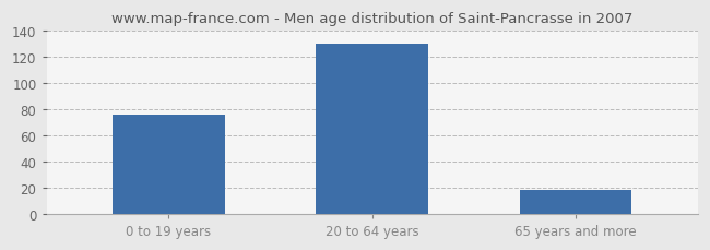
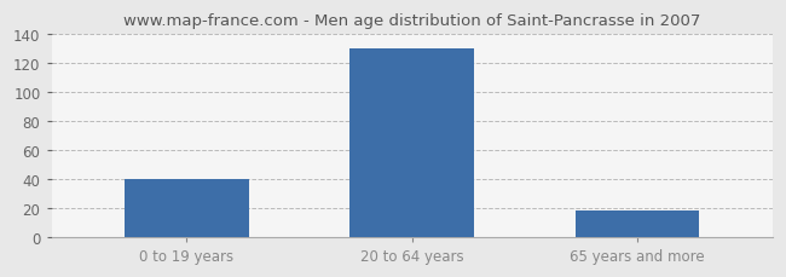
0 to 19 years: 76 -> 40
